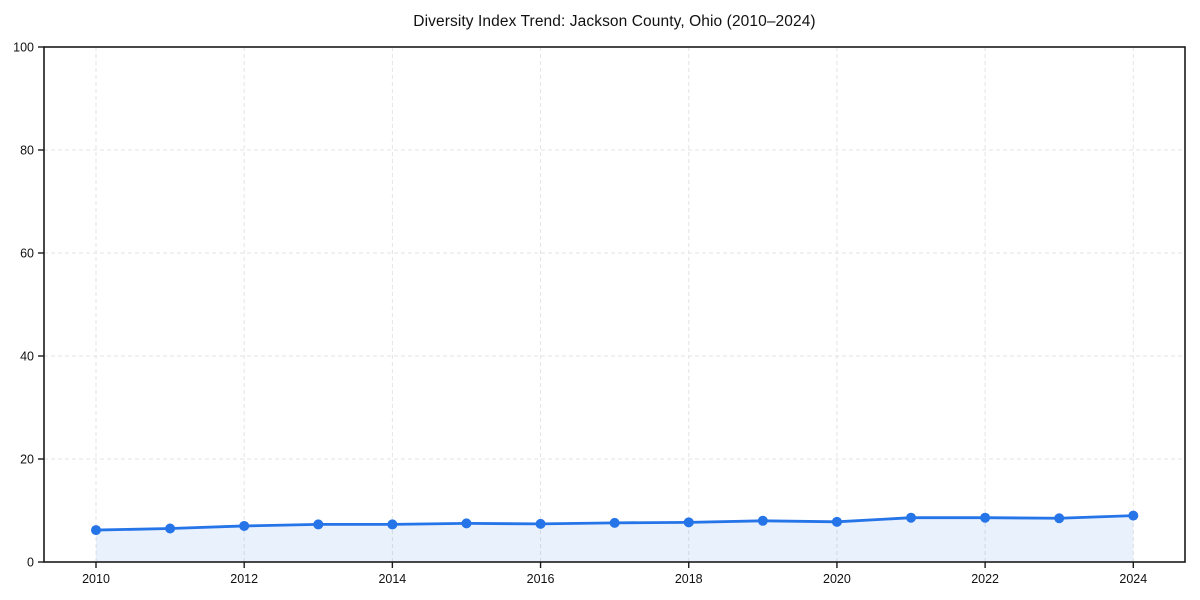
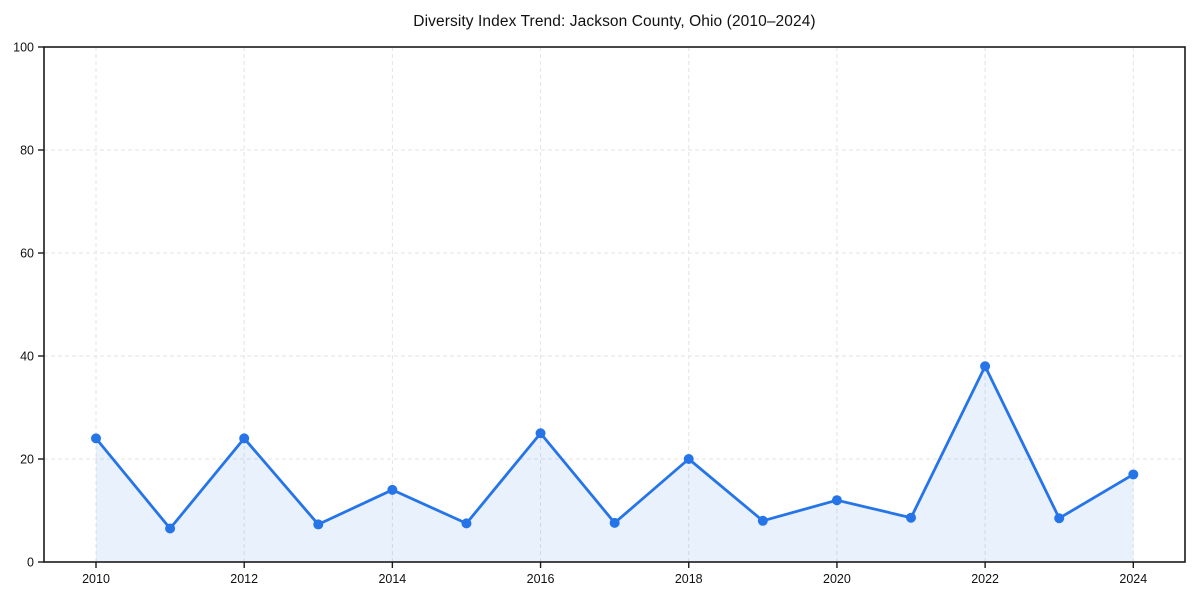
2010: 6 -> 24
2012: 7 -> 24
2014: 7 -> 14
2016: 7 -> 25
2018: 8 -> 20
2020: 8 -> 12
2022: 9 -> 38
2024: 9 -> 17
